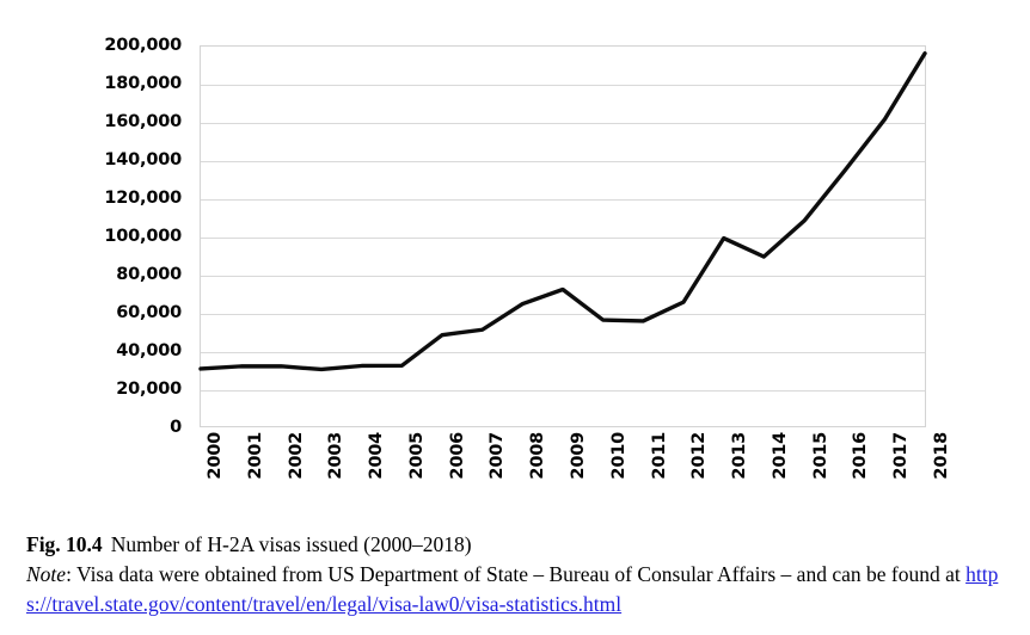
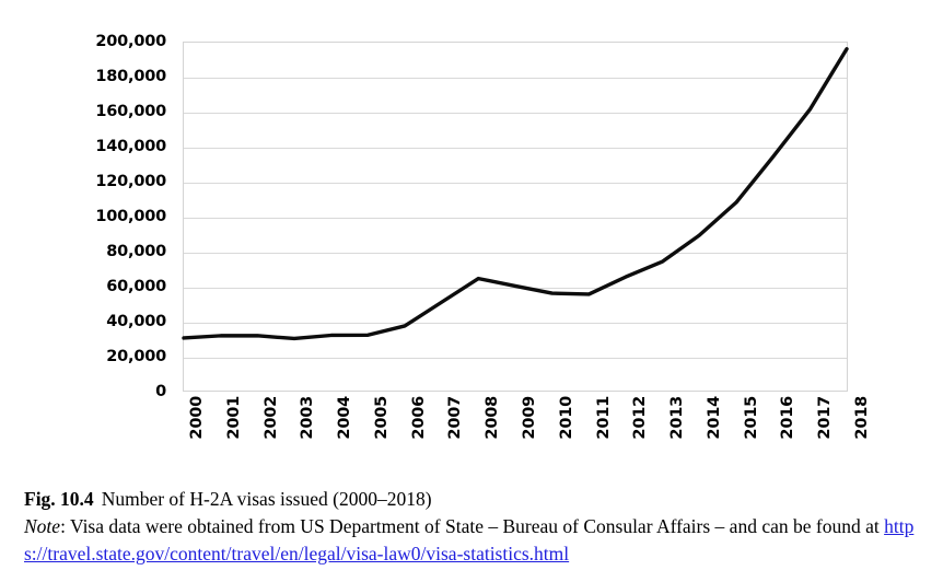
2006: 48000 -> 37000
2009: 72000 -> 60000
2013: 99000 -> 74000
